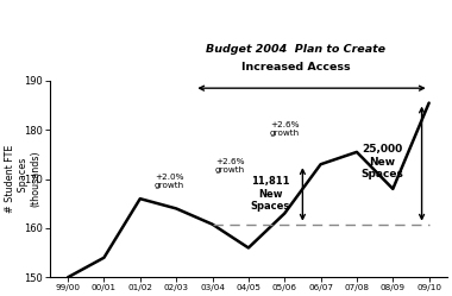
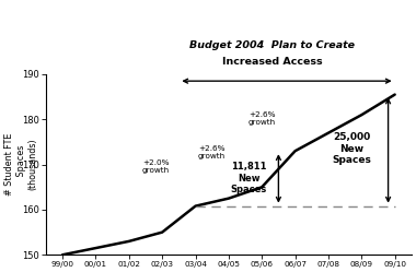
00/01: 154.0 -> 151.5
01/02: 166.0 -> 153.0
02/03: 164.0 -> 155.0
04/05: 156.0 -> 162.5
05/06: 163.0 -> 165.0
07/08: 175.5 -> 177.0
08/09: 168.0 -> 181.0
